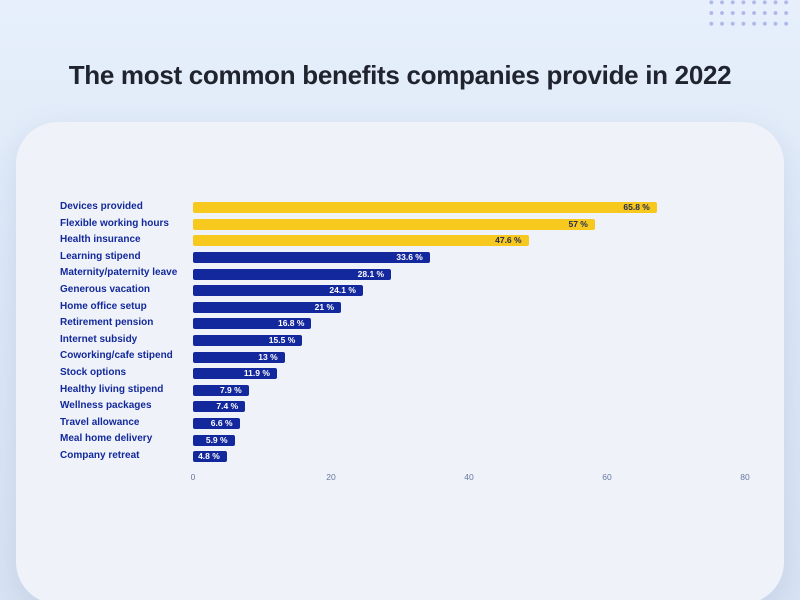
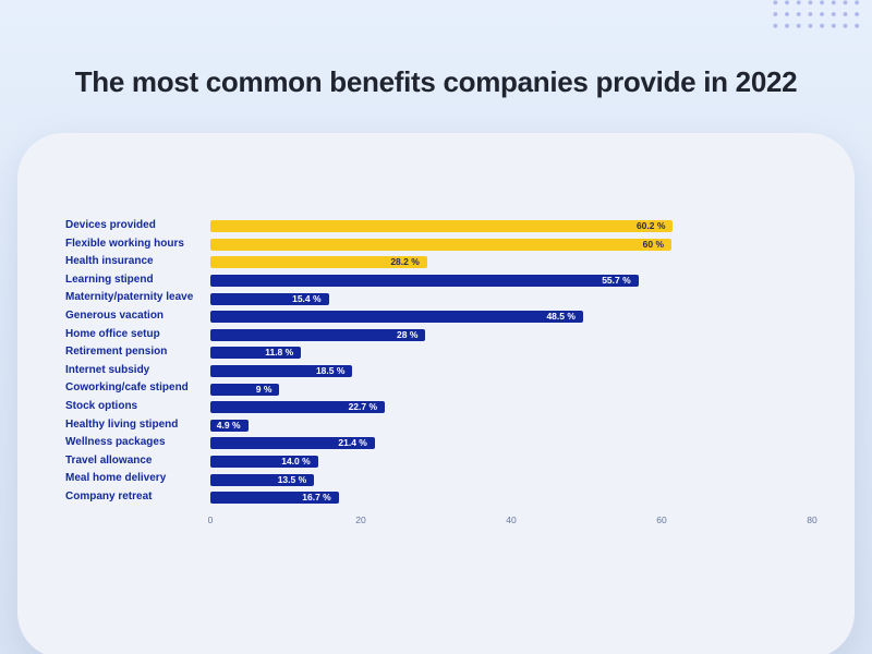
Devices provided: 65.8 -> 60.2
Flexible working hours: 57 -> 60
Health insurance: 47.6 -> 28.2
Learning stipend: 33.6 -> 55.7
Maternity/paternity leave: 28.1 -> 15.4
Generous vacation: 24.1 -> 48.5
Home office setup: 21 -> 28
Retirement pension: 16.8 -> 11.8
Internet subsidy: 15.5 -> 18.5
Coworking/cafe stipend: 13 -> 9
Stock options: 11.9 -> 22.7
Healthy living stipend: 7.9 -> 4.9
Wellness packages: 7.4 -> 21.4
Travel allowance: 6.6 -> 14.0
Meal home delivery: 5.9 -> 13.5
Company retreat: 4.8 -> 16.7
